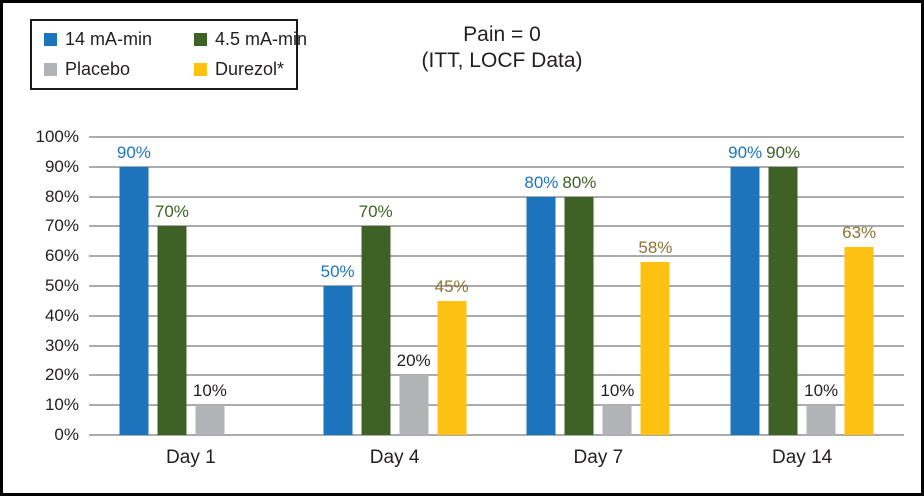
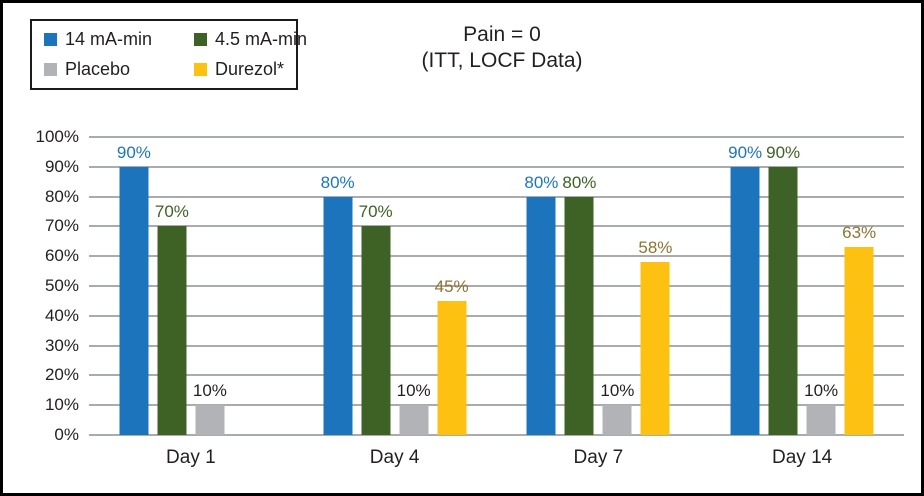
14 mA-min/Day 4: 50% -> 80%
Placebo/Day 4: 20% -> 10%
